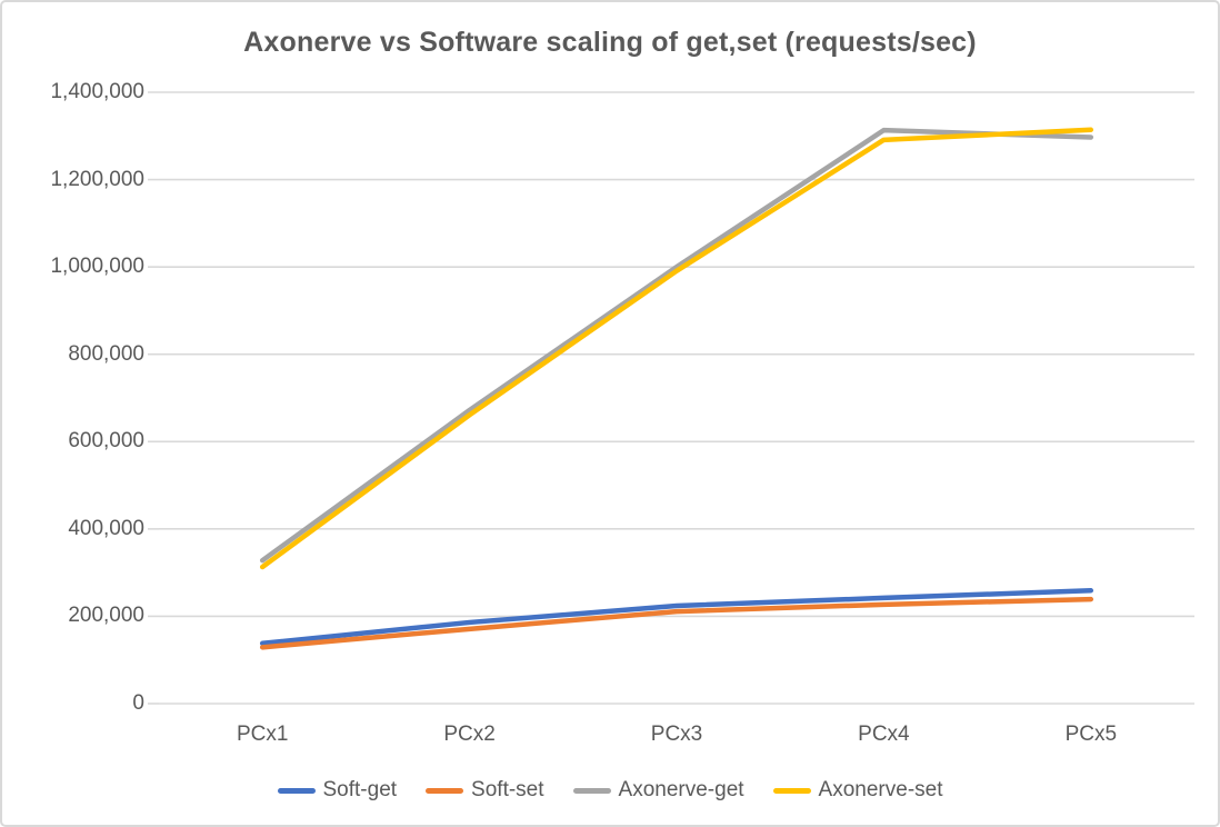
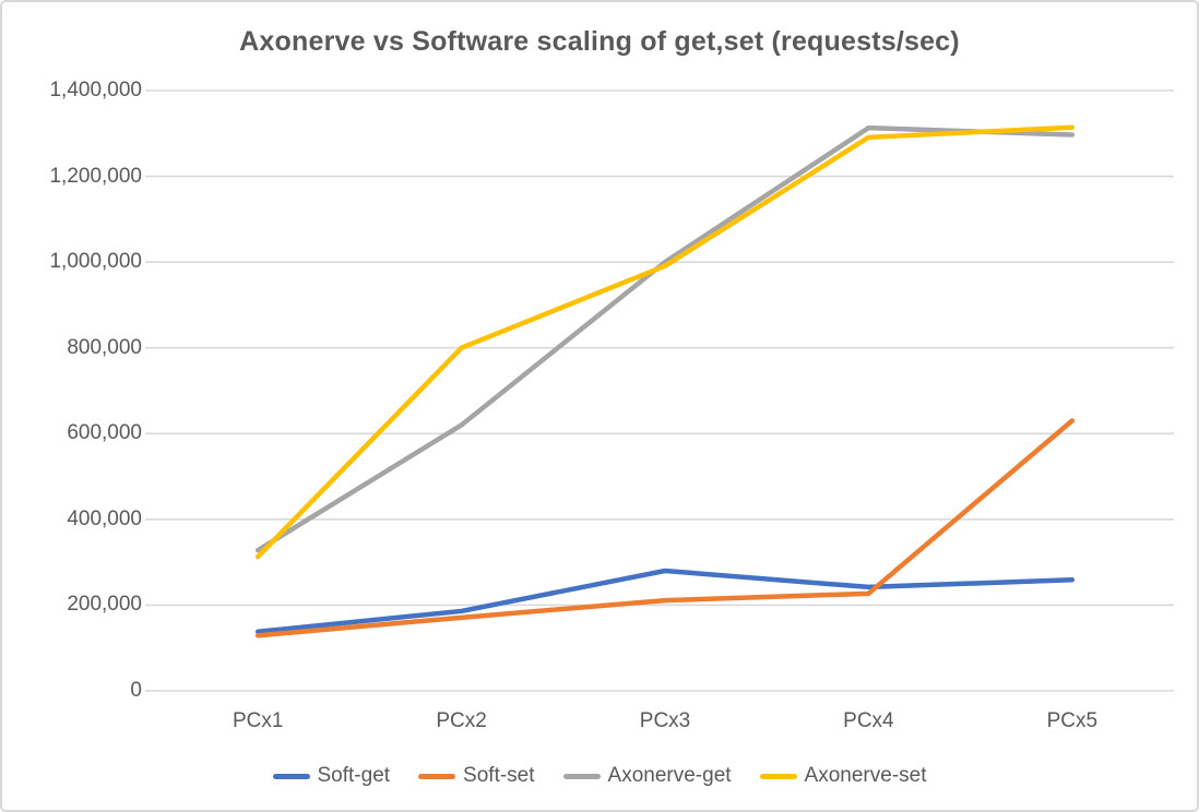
Axonerve-get/PCx2: 670000 -> 620000
Axonerve-set/PCx2: 660000 -> 800000
Soft-get/PCx3: 220000 -> 280000
Soft-set/PCx5: 240000 -> 630000
